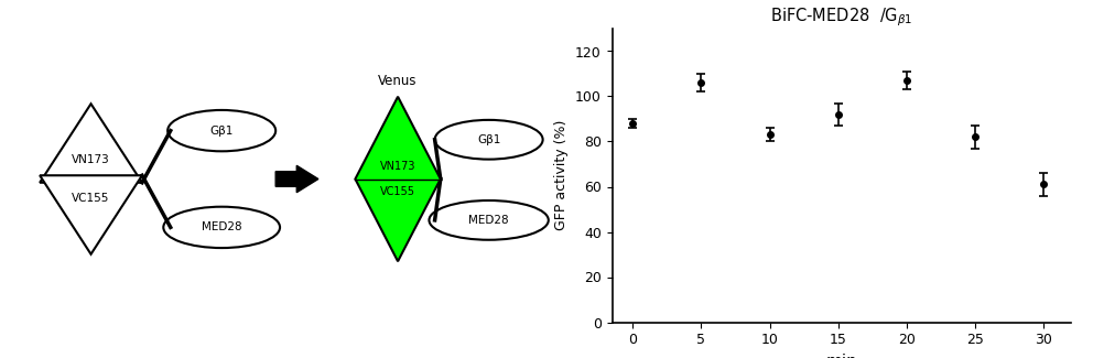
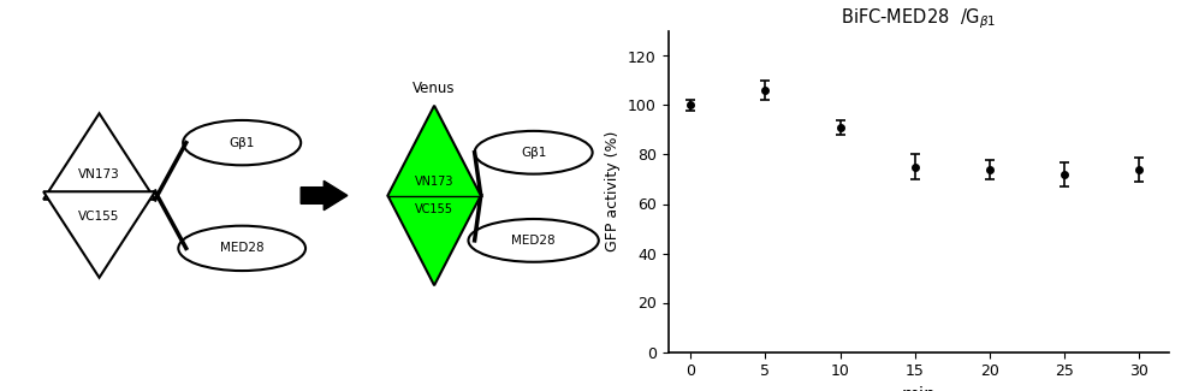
0: 88 -> 100
10: 83 -> 91
15: 92 -> 75
20: 107 -> 74
25: 82 -> 72
30: 61 -> 74
